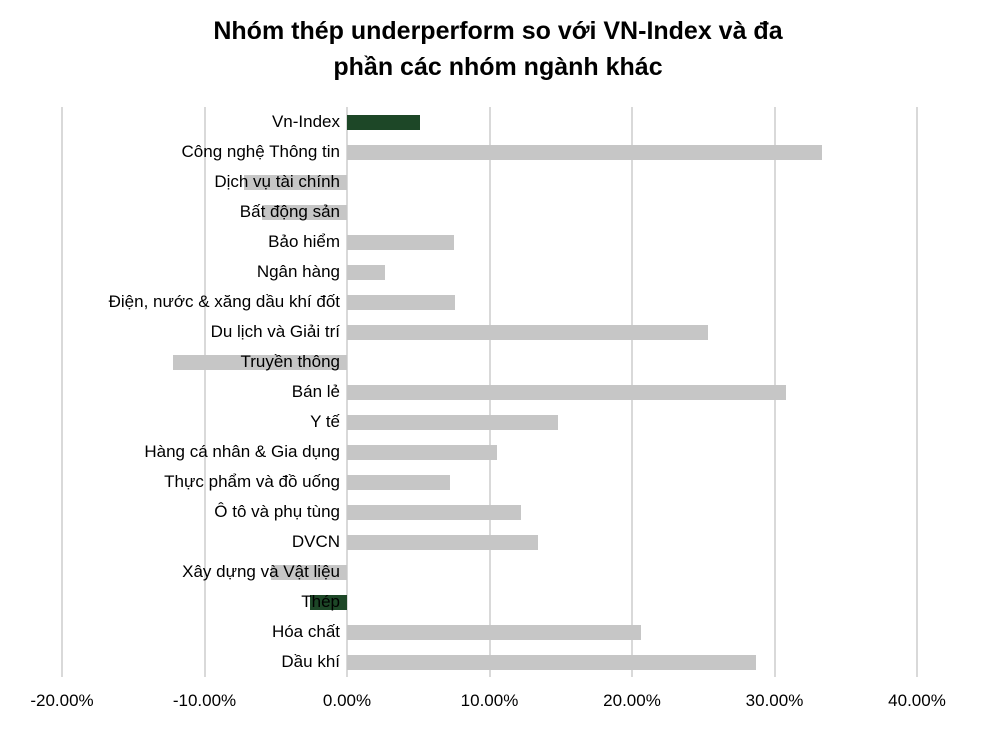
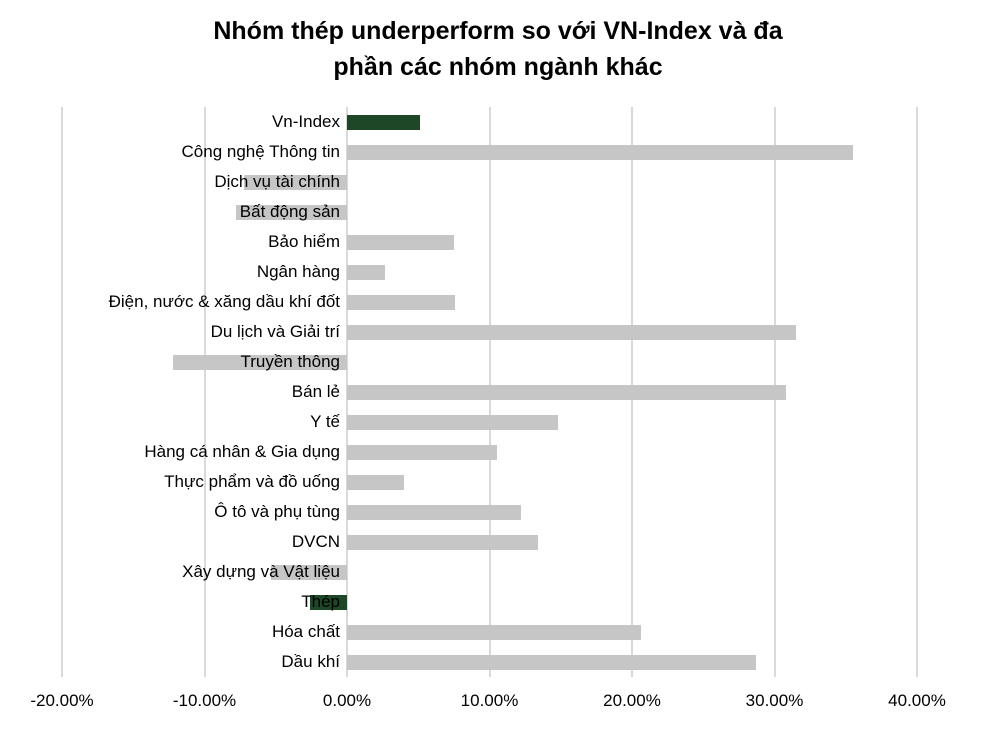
Công nghệ Thông tin: 33.3% -> 35.5%
Bất động sản: -6.0% -> -7.8%
Du lịch và Giải trí: 25.3% -> 31.5%
Thực phẩm và đồ uống: 7.2% -> 4.0%
